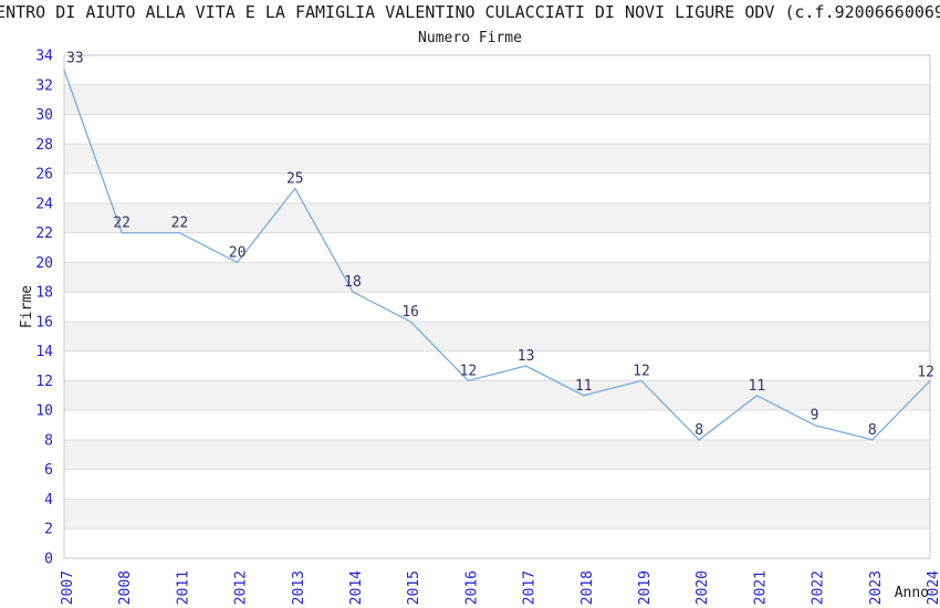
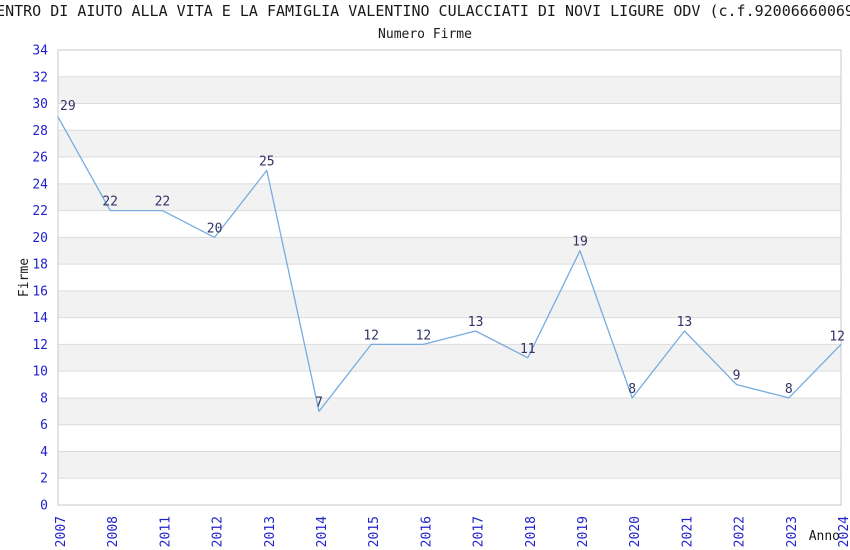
2007: 33 -> 29
2014: 18 -> 7
2015: 16 -> 12
2019: 12 -> 19
2021: 11 -> 13
